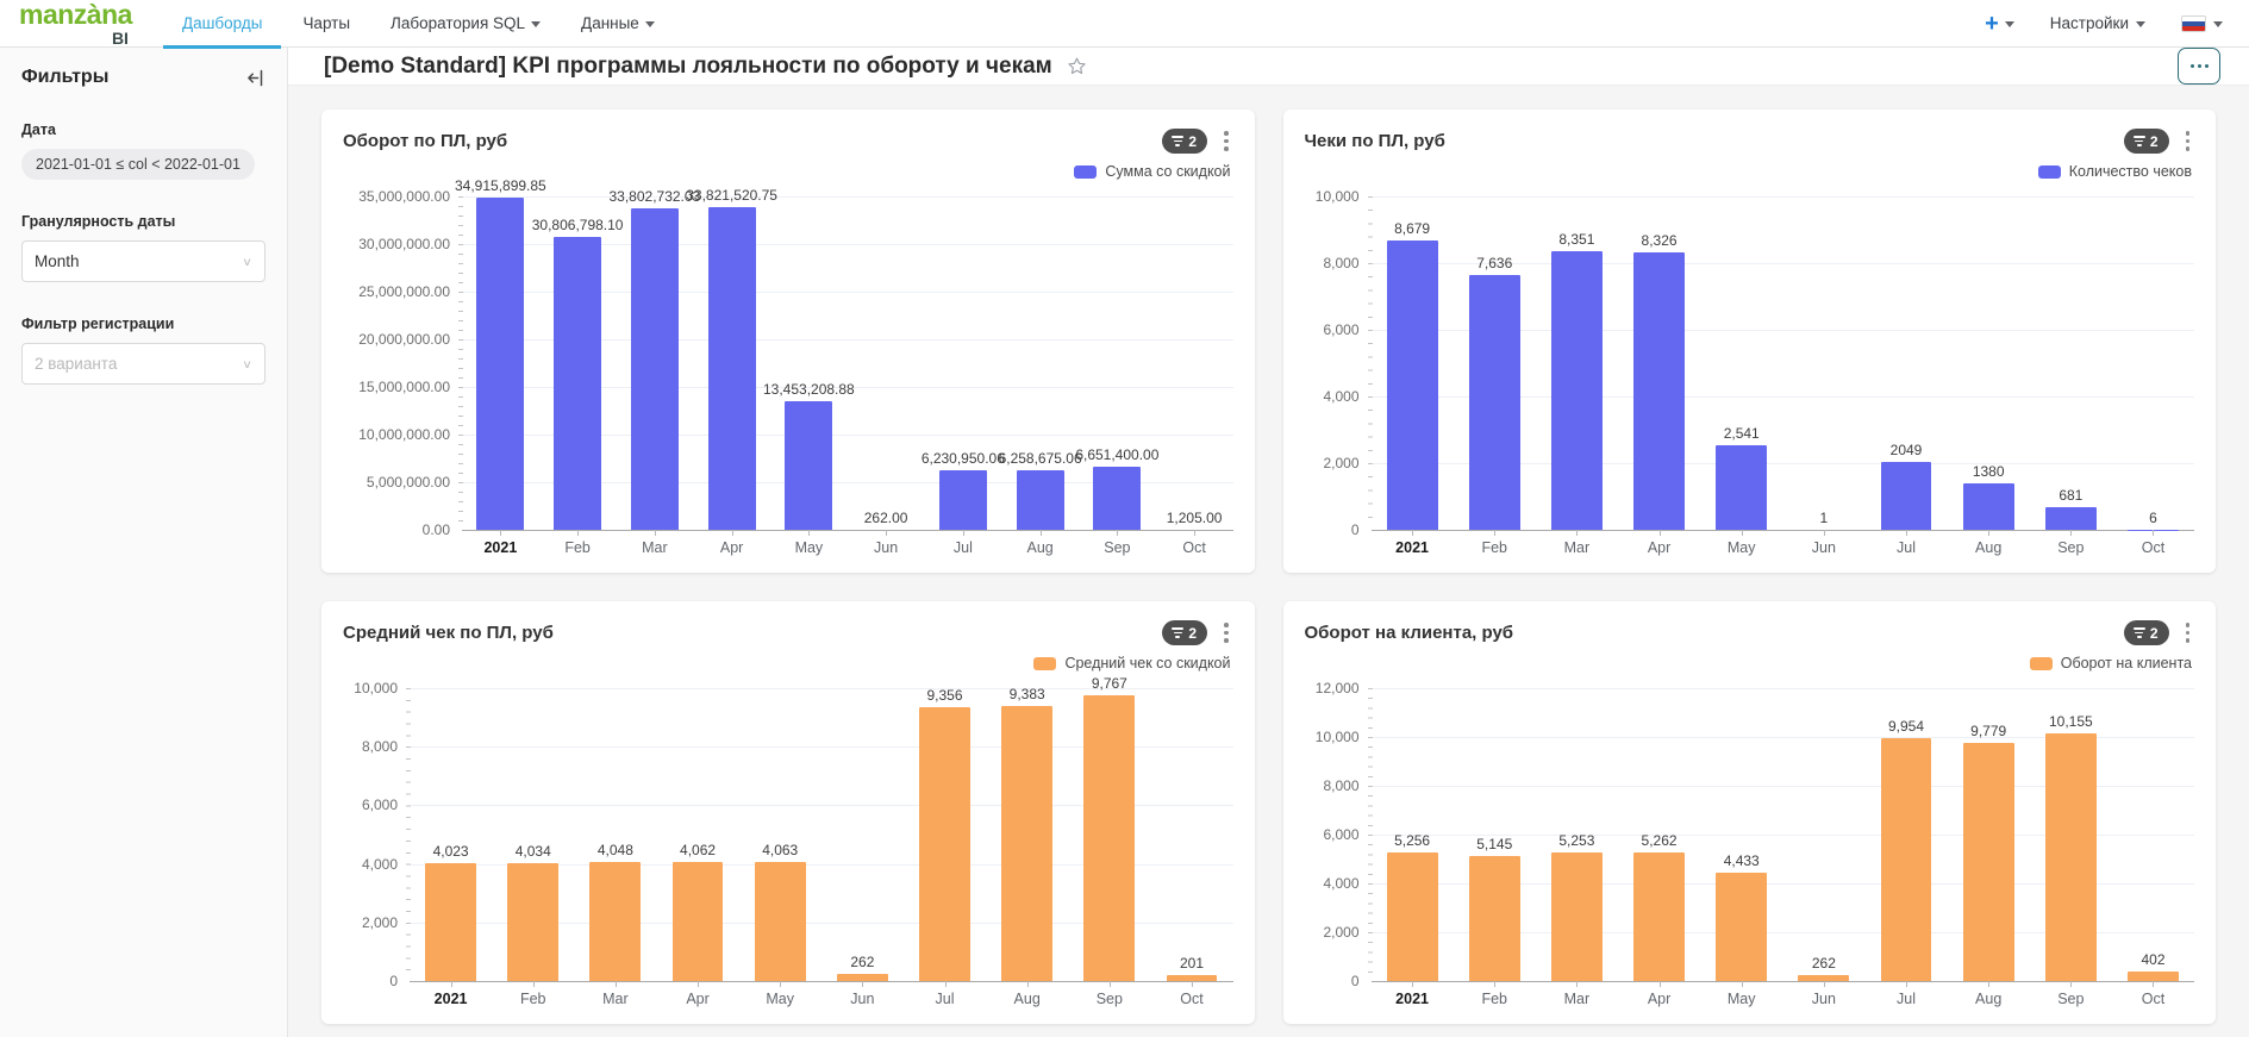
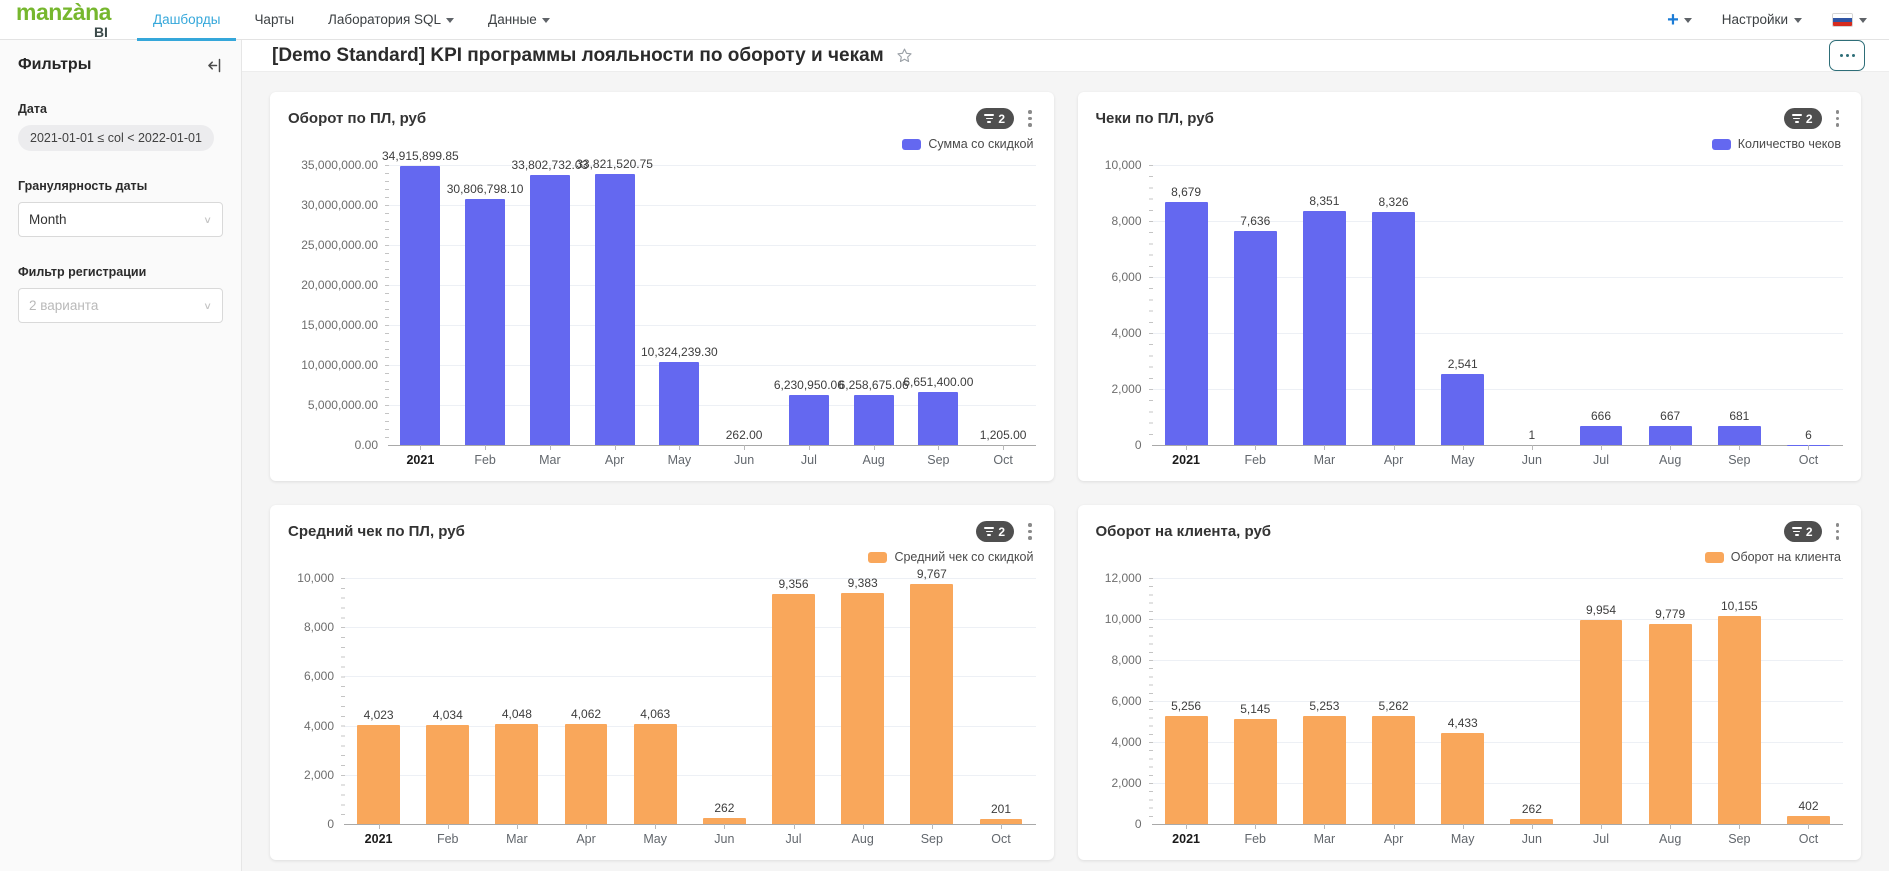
Оборот по ПЛ, руб/May: 13,453,208.88 -> 10,324,239.30
Чеки по ПЛ, руб/Jul: 2049 -> 666
Чеки по ПЛ, руб/Aug: 1380 -> 667
